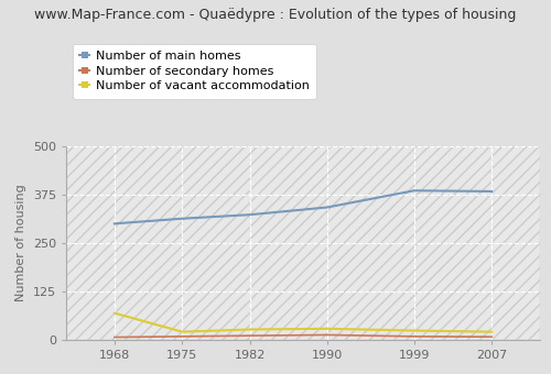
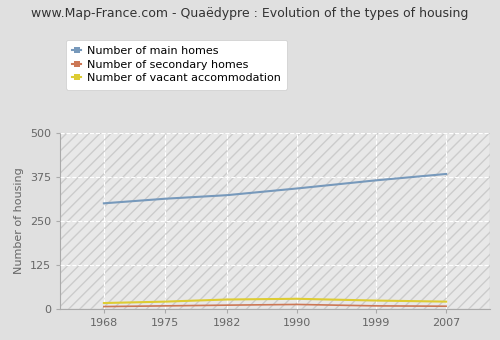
Number of vacant accommodation/1968: 70 -> 18
Number of main homes/1999: 385 -> 365
